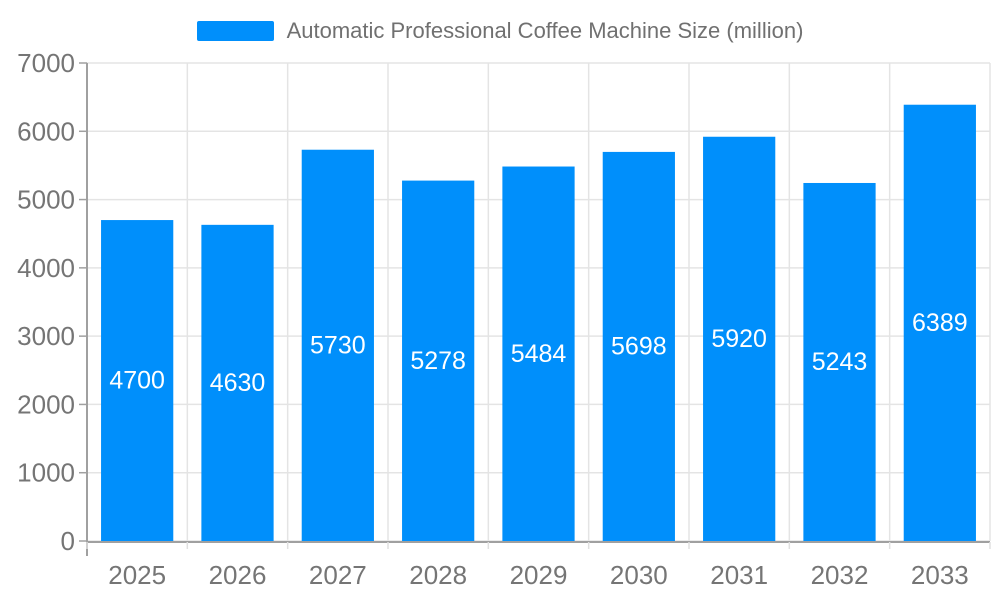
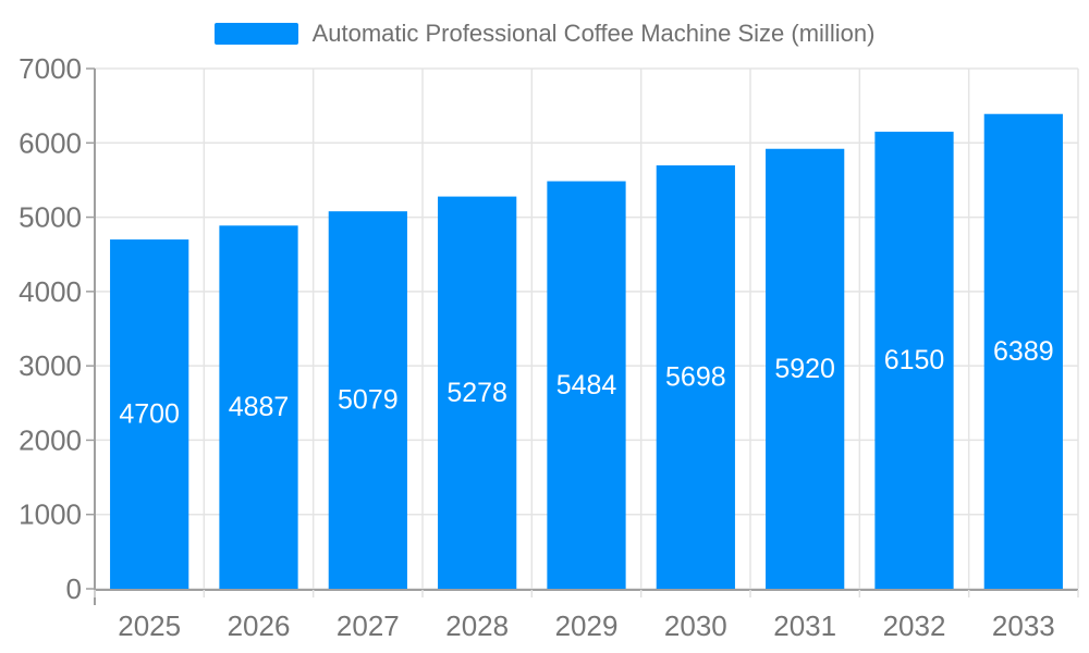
2026: 4630 -> 4887
2027: 5730 -> 5079
2032: 5243 -> 6150
